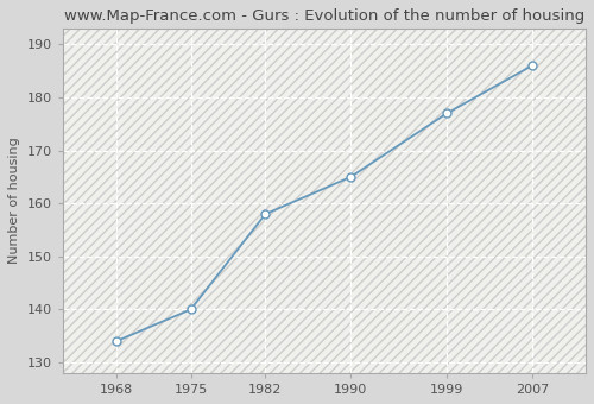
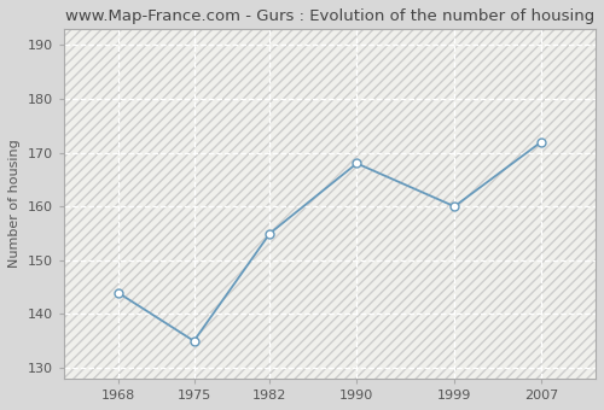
1968: 134 -> 144
1975: 140 -> 135
1982: 158 -> 155
1990: 165 -> 168
1999: 177 -> 160
2007: 186 -> 172
